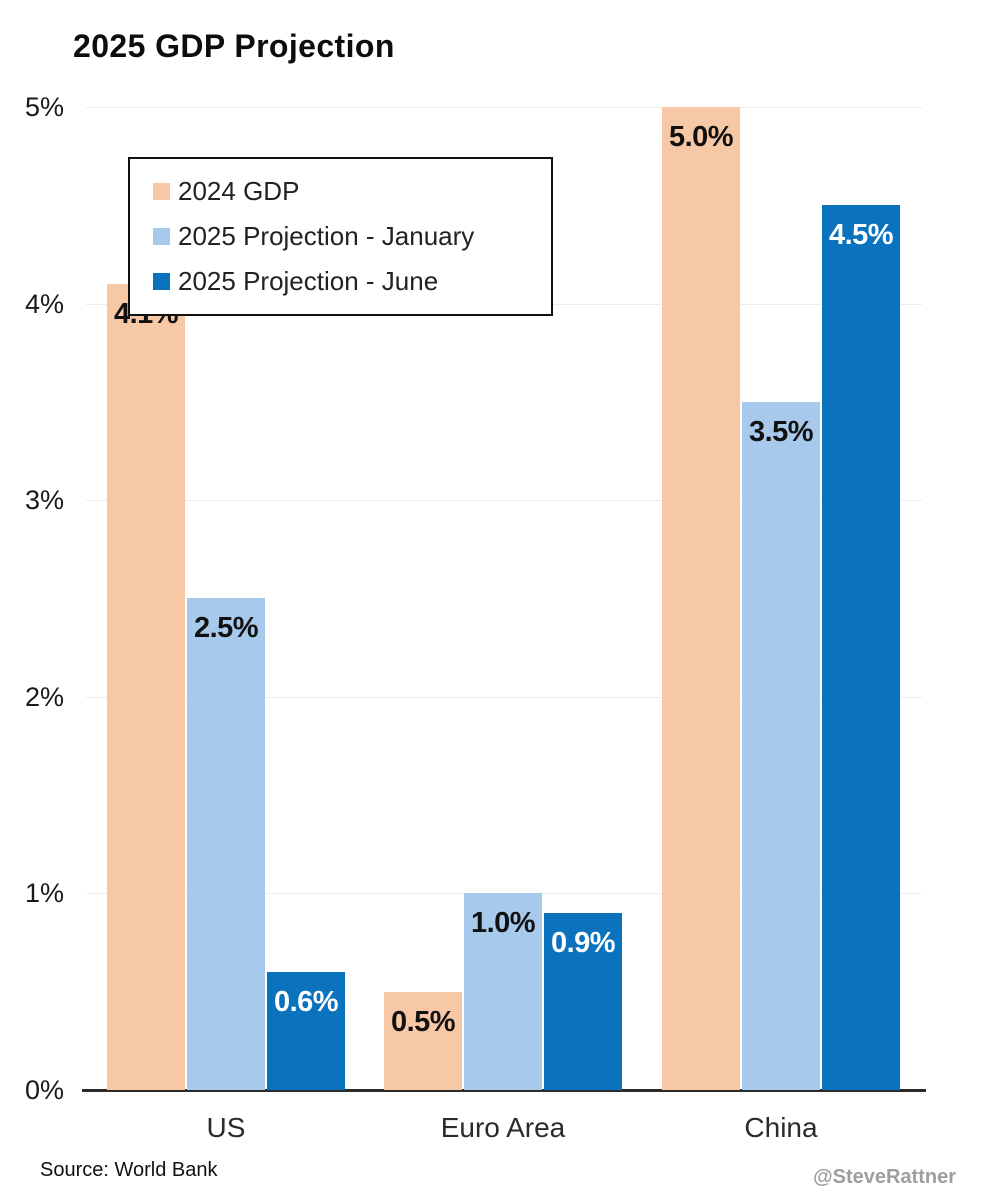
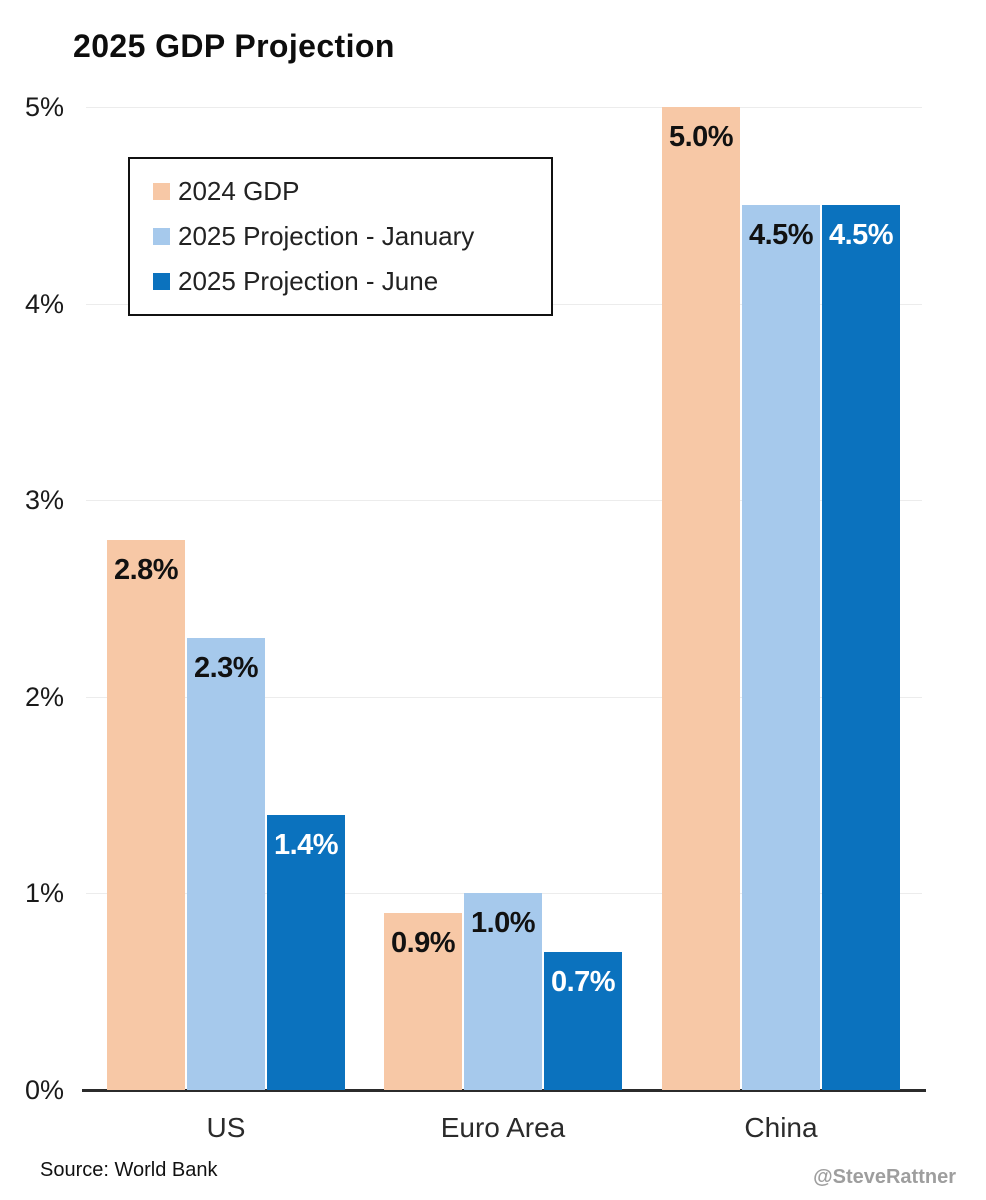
2024 GDP/US: 4.1% -> 2.8%
2025 Projection - January/US: 2.5% -> 2.3%
2025 Projection - June/US: 0.6% -> 1.4%
2024 GDP/Euro Area: 0.5% -> 0.9%
2025 Projection - June/Euro Area: 0.9% -> 0.7%
2025 Projection - January/China: 3.5% -> 4.5%
